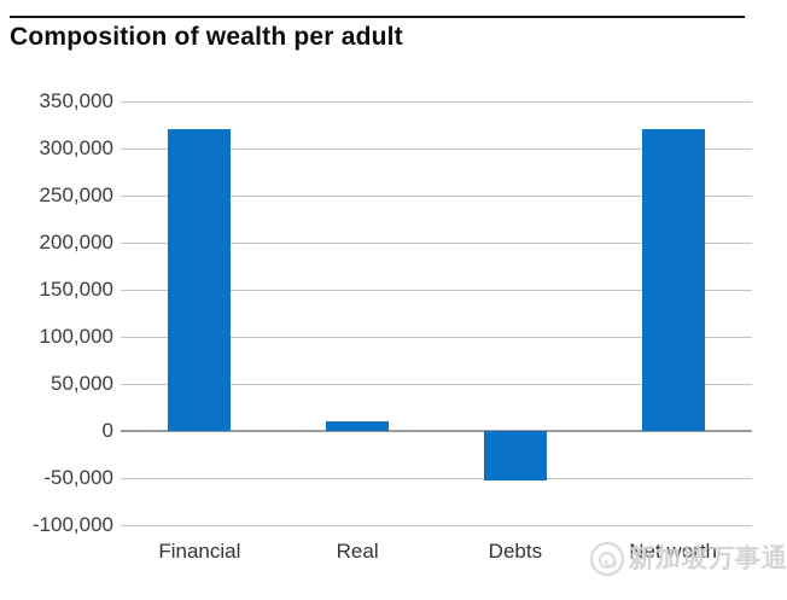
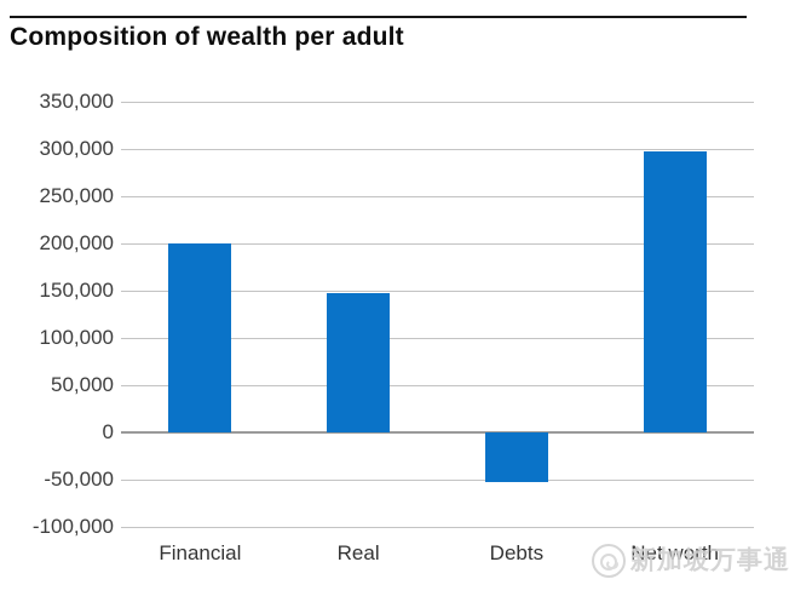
Financial: 320000 -> 200000
Real: 10000 -> 150000
Net worth: 320000 -> 300000
